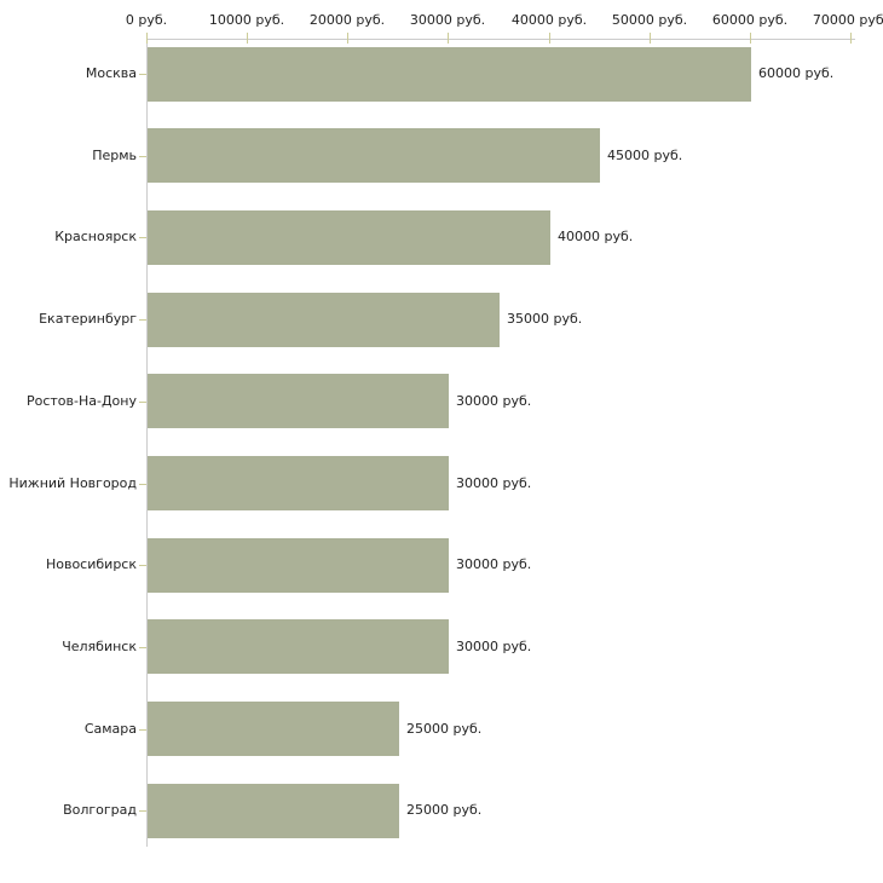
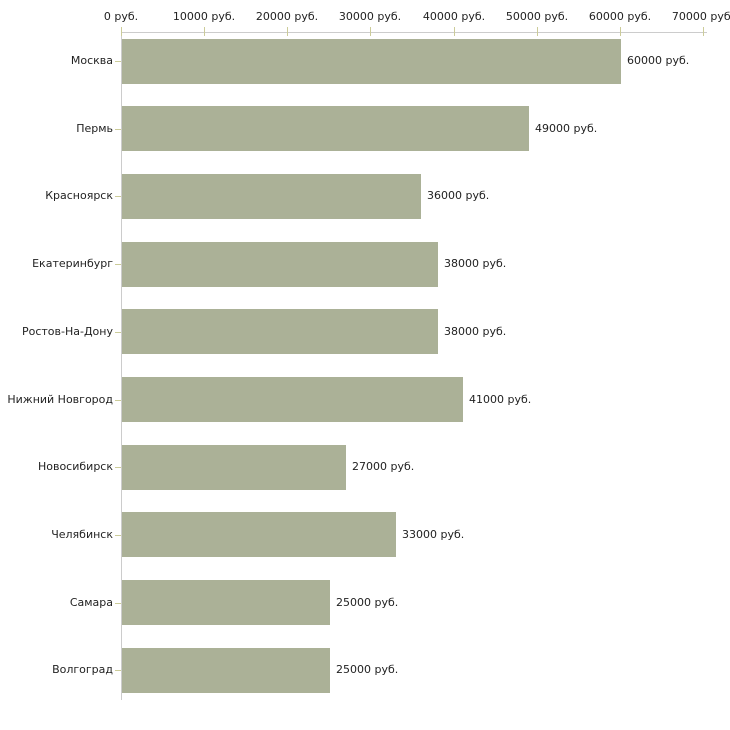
Пермь: 45000 -> 49000
Красноярск: 40000 -> 36000
Екатеринбург: 35000 -> 38000
Ростов-На-Дону: 30000 -> 38000
Нижний Новгород: 30000 -> 41000
Новосибирск: 30000 -> 27000
Челябинск: 30000 -> 33000
